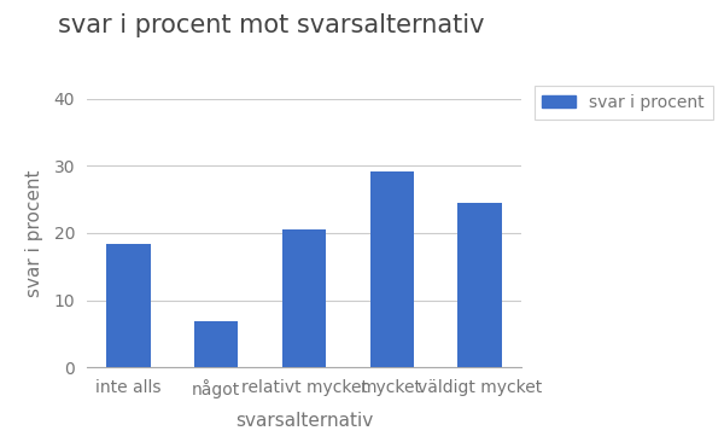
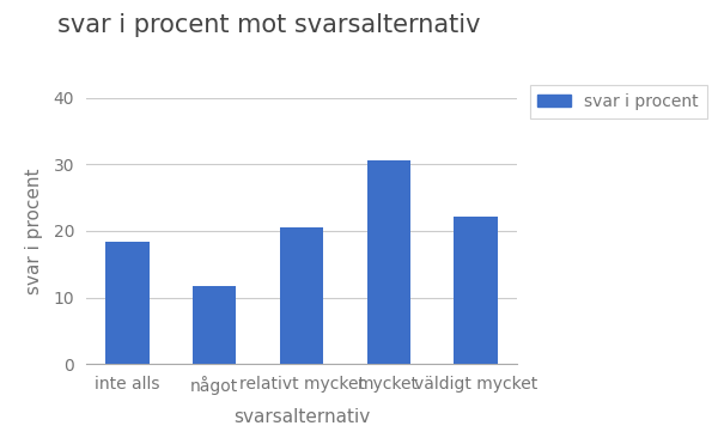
något: 6.8 -> 11.8
mycket: 29.2 -> 30.6
väldigt mycket: 24.4 -> 22.2
